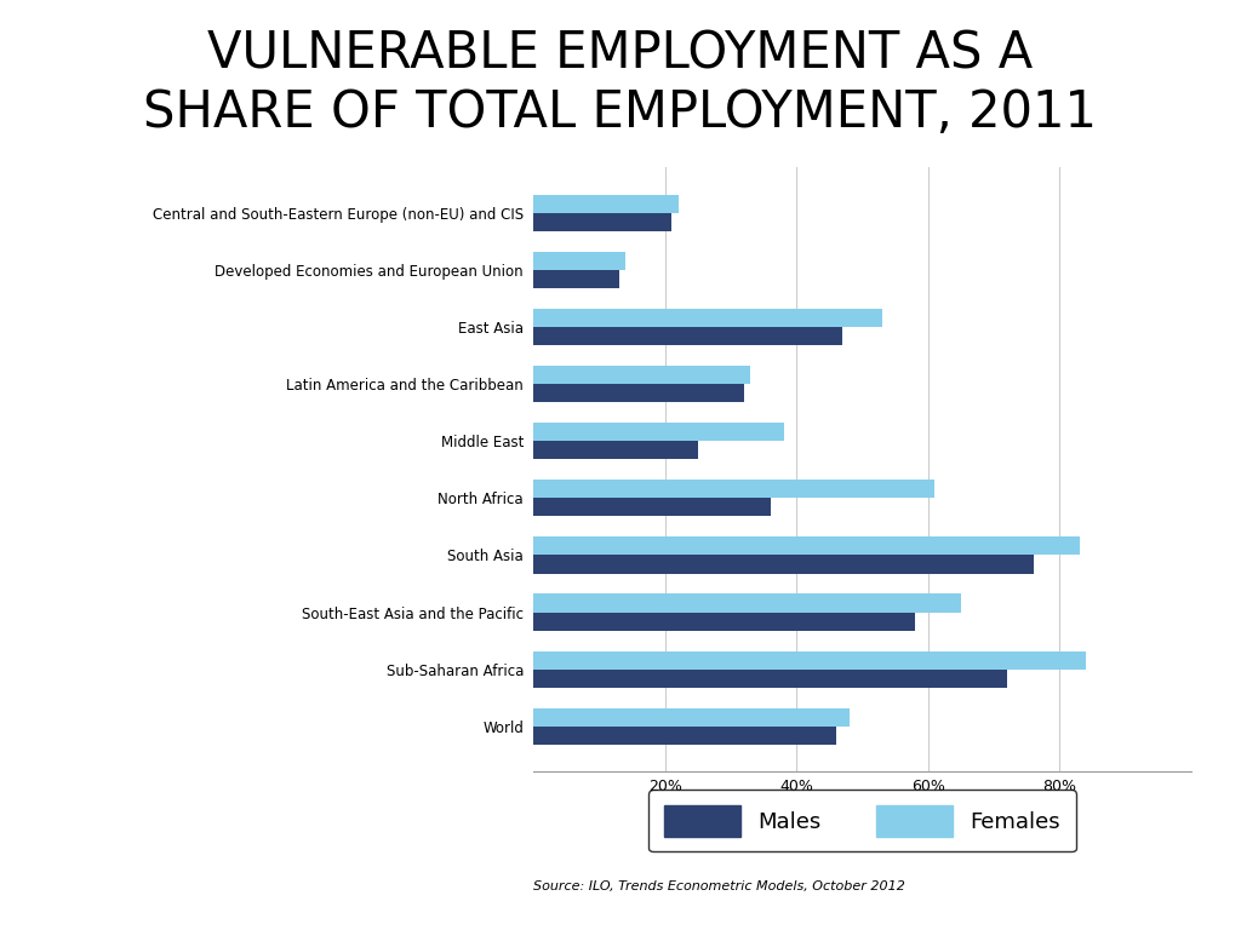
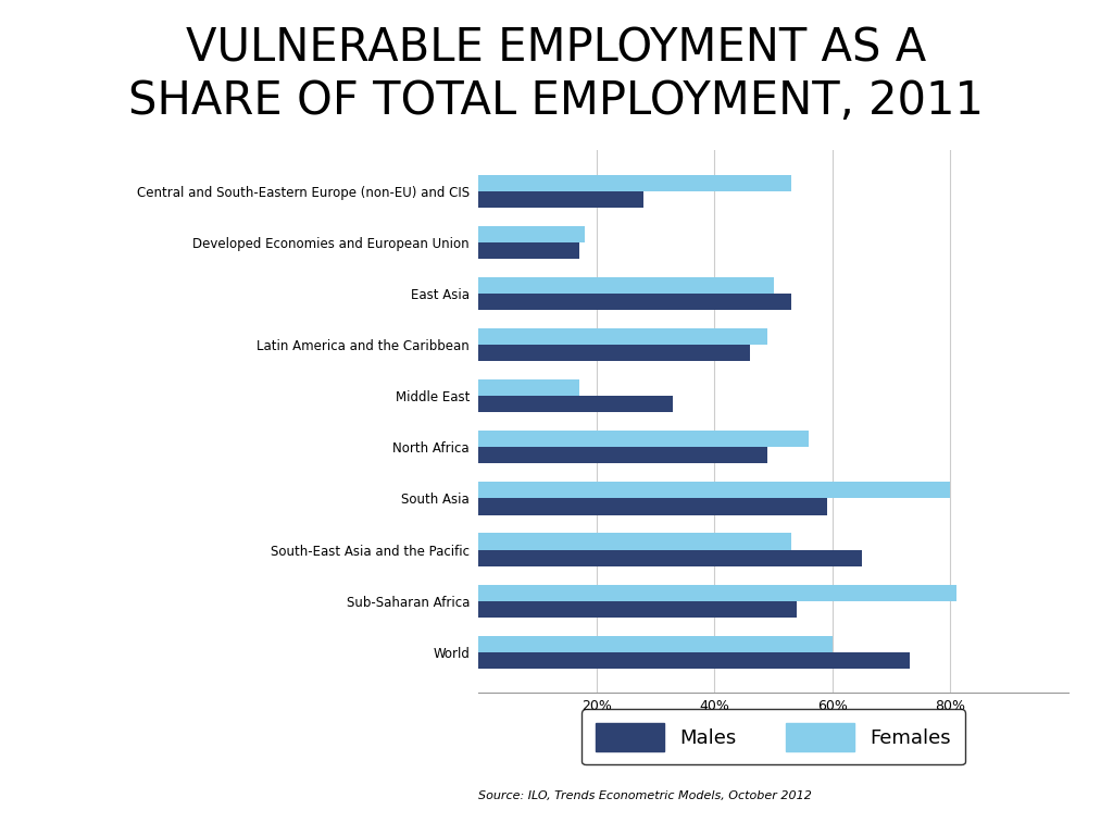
Females/Central and South-Eastern Europe (non-EU) and CIS: 22% -> 53%
Males/Central and South-Eastern Europe (non-EU) and CIS: 21% -> 28%
Females/Developed Economies and European Union: 14% -> 18%
Males/Developed Economies and European Union: 13% -> 17%
Females/East Asia: 53% -> 50%
Males/East Asia: 47% -> 53%
Females/Latin America and the Caribbean: 33% -> 49%
Males/Latin America and the Caribbean: 32% -> 46%
Females/Middle East: 38% -> 17%
Males/Middle East: 25% -> 33%
Females/North Africa: 61% -> 56%
Males/North Africa: 36% -> 49%
Females/South Asia: 83% -> 80%
Males/South Asia: 76% -> 59%
Females/South-East Asia and the Pacific: 65% -> 53%
Males/South-East Asia and the Pacific: 58% -> 65%
Females/Sub-Saharan Africa: 84% -> 81%
Males/Sub-Saharan Africa: 72% -> 54%
Females/World: 48% -> 60%
Males/World: 46% -> 73%
